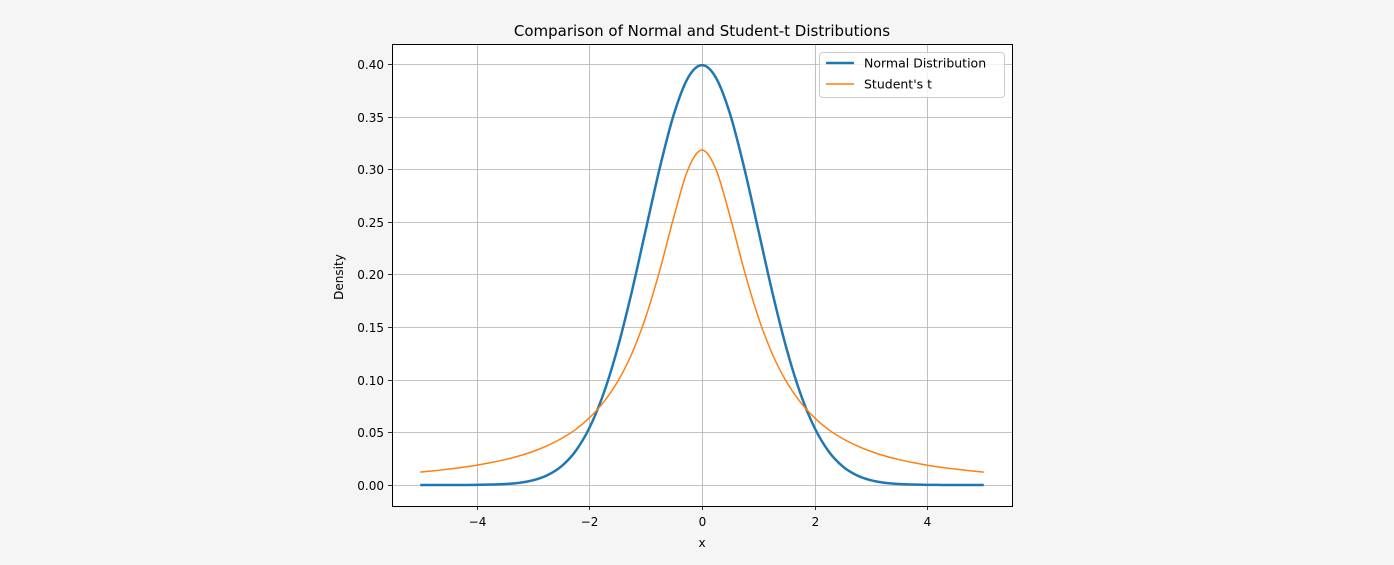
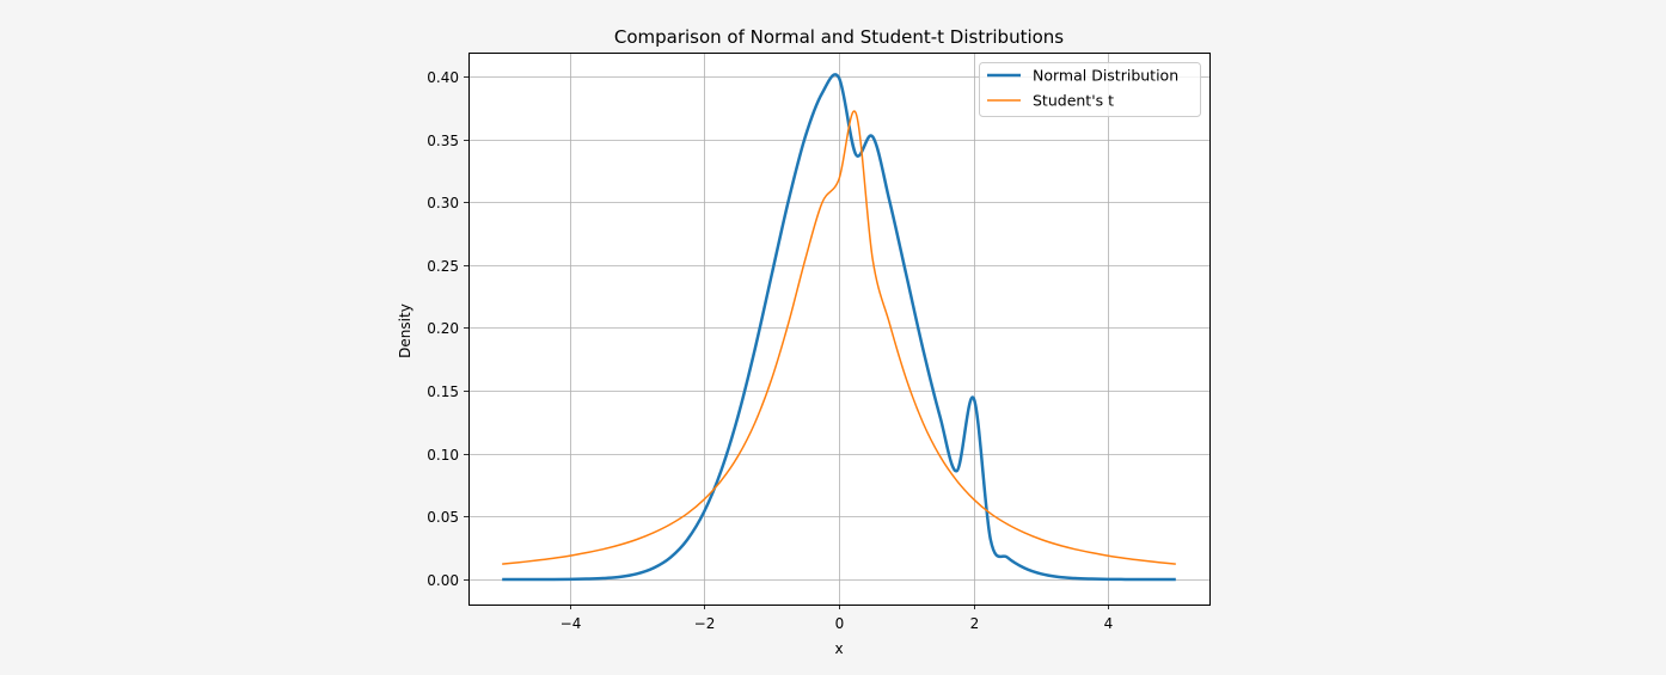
Normal Distribution/0.25: 0.387 -> 0.338
Student's t/0.25: 0.300 -> 0.371
Normal Distribution/2: 0.054 -> 0.144
